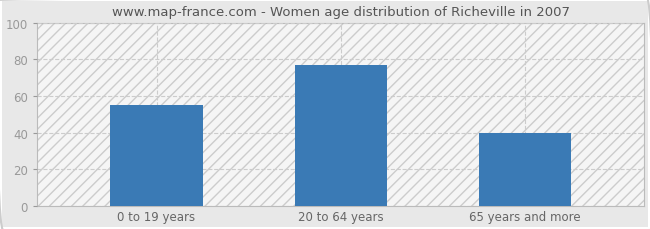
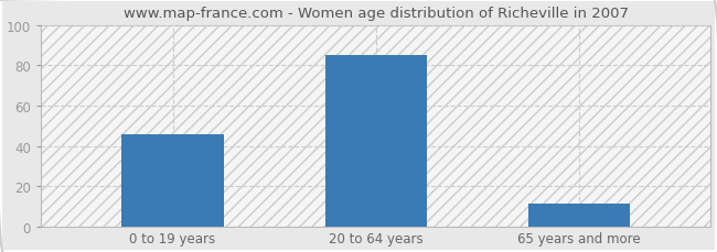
0 to 19 years: 55 -> 46
20 to 64 years: 77 -> 85
65 years and more: 40 -> 11
